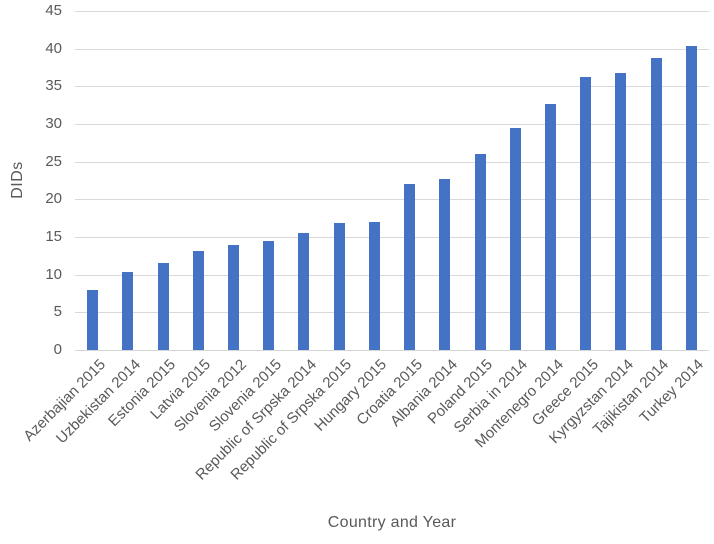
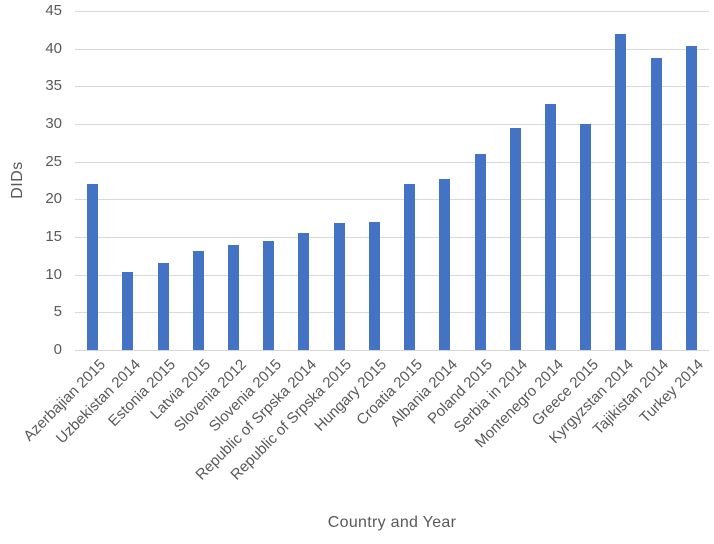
Azerbajian 2015: 8 -> 22
Greece 2015: 36 -> 30
Kyrgyzstan 2014: 37 -> 42
